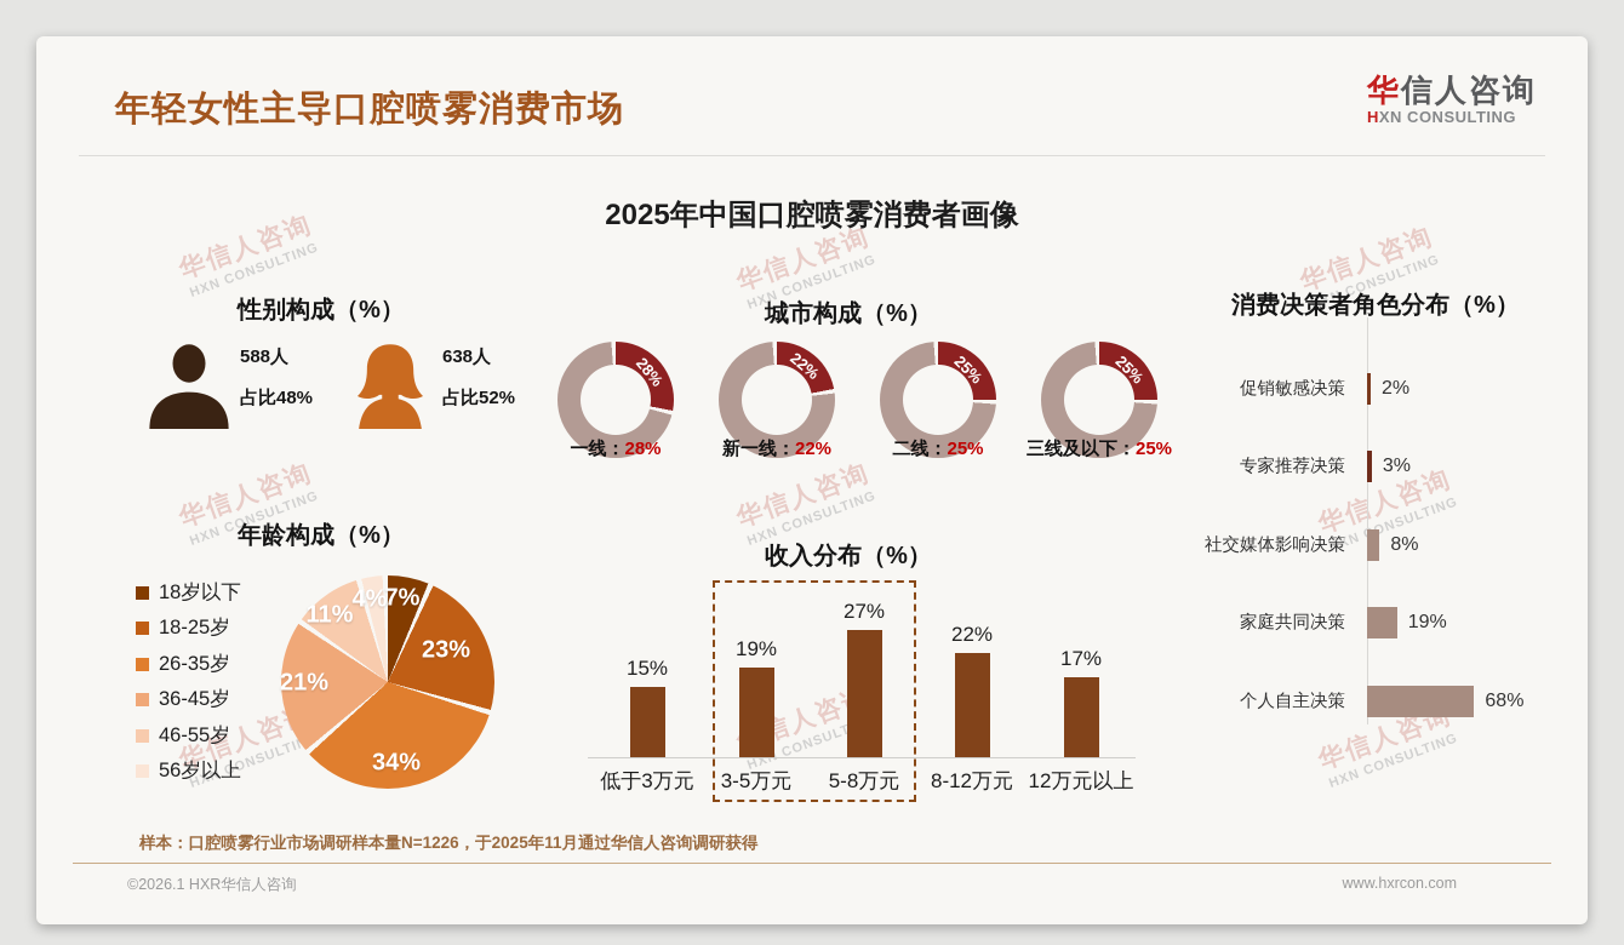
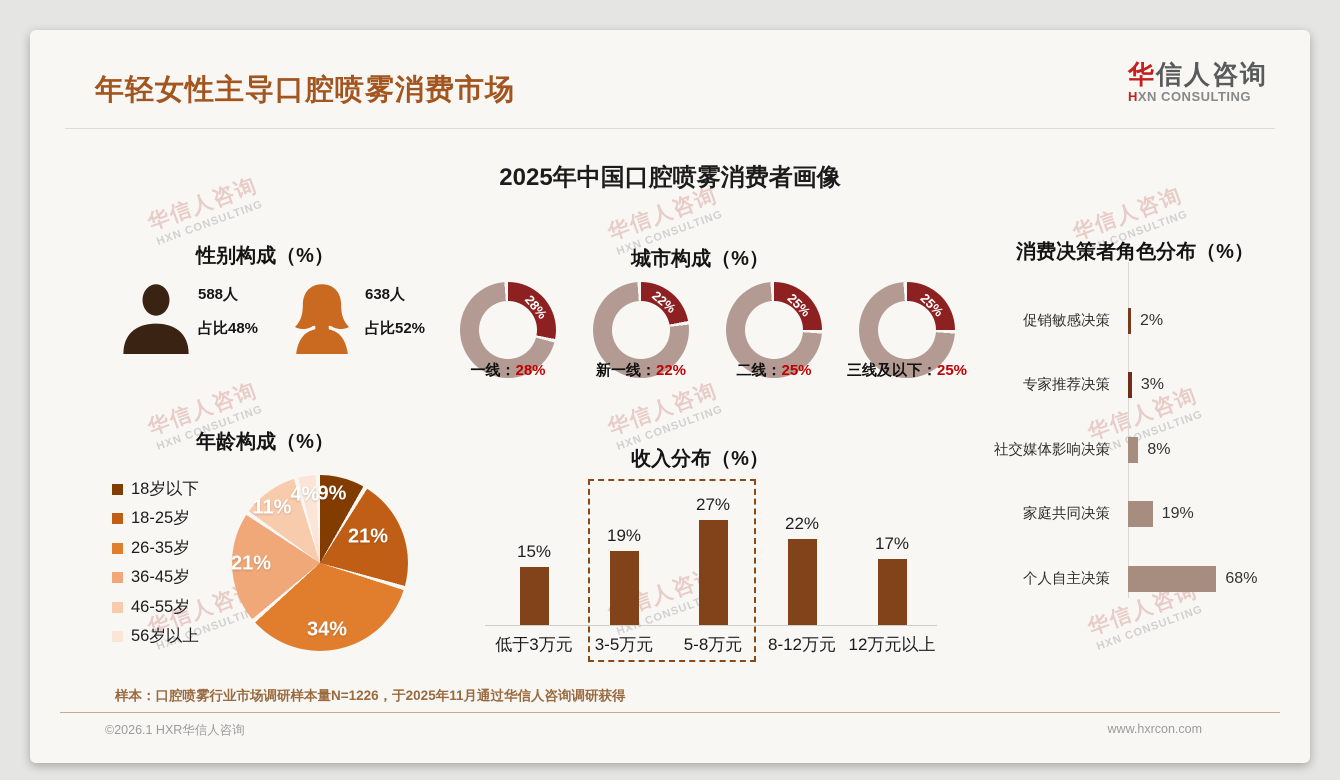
年龄构成（%）/18岁以下: 7% -> 9%
年龄构成（%）/18-25岁: 23% -> 21%
